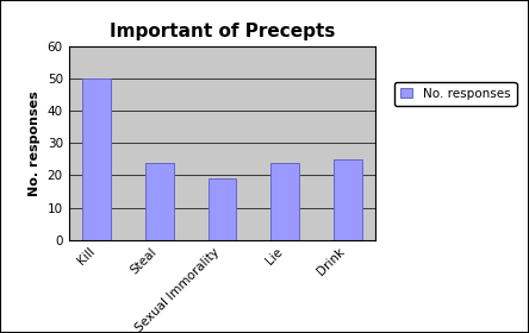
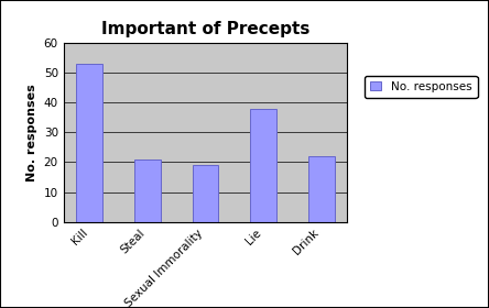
Kill: 50 -> 53
Steal: 24 -> 21
Lie: 24 -> 38
Drink: 25 -> 22
